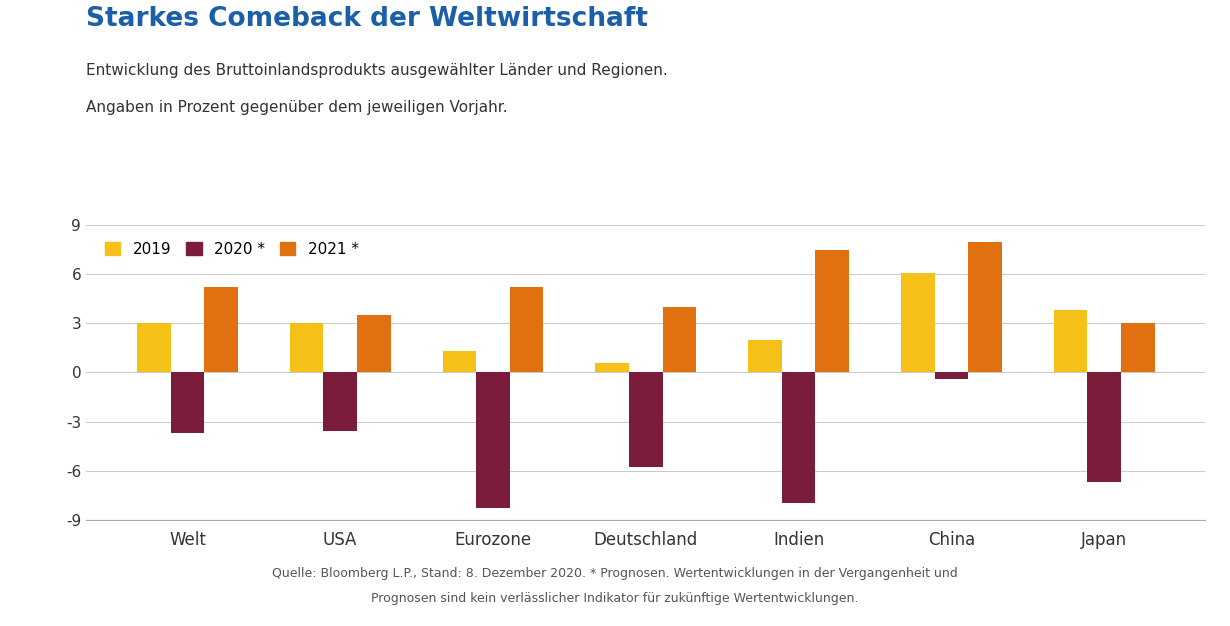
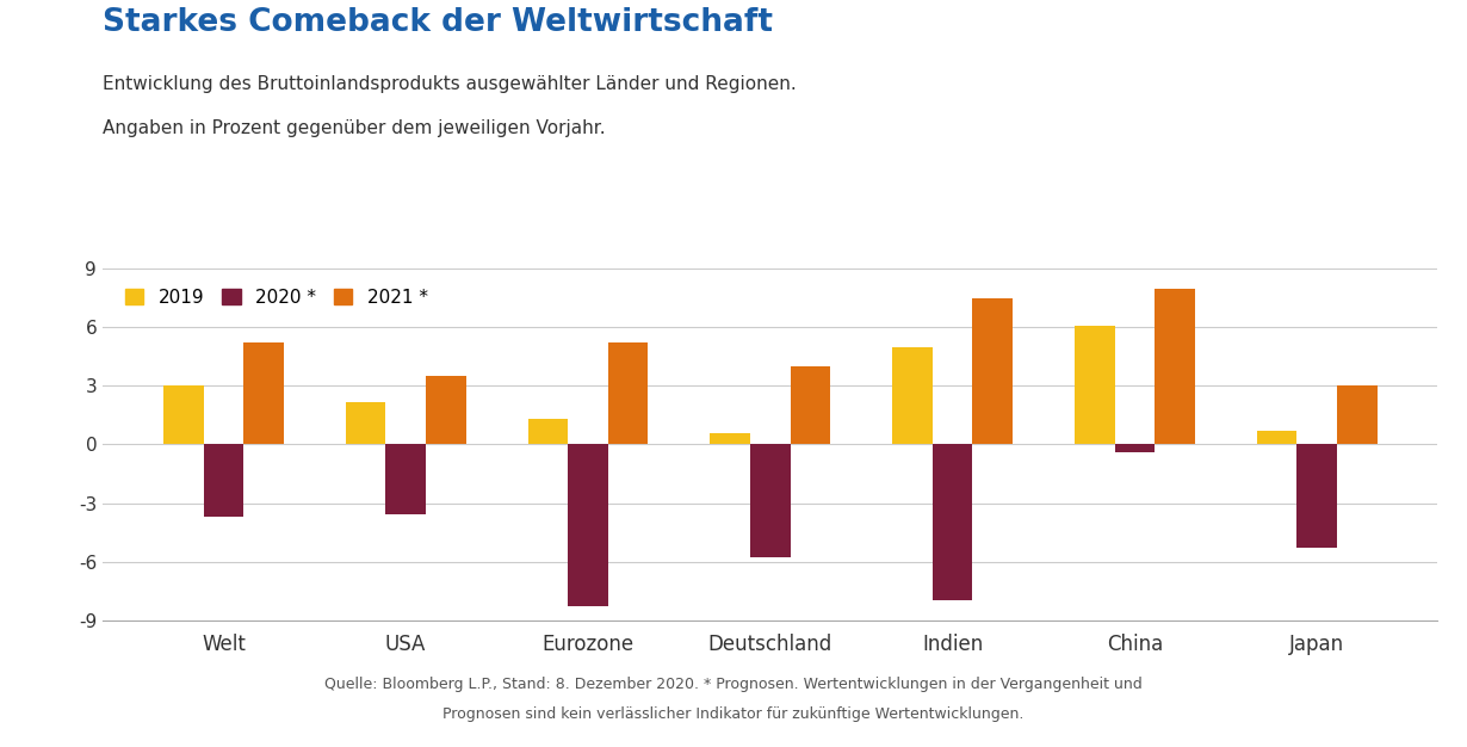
2019/USA: 3.0 -> 2.2
2019/Indien: 2.0 -> 5.0
2019/Japan: 3.8 -> 0.7
2020 */Japan: -6.7 -> -5.3
